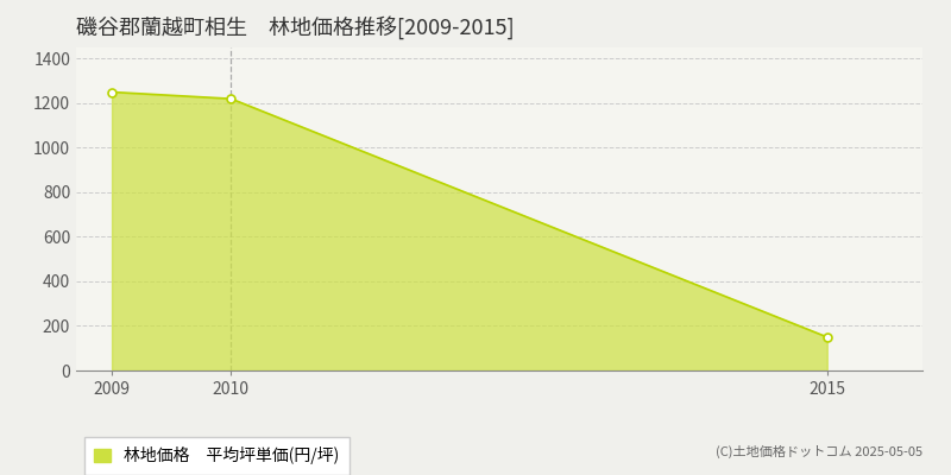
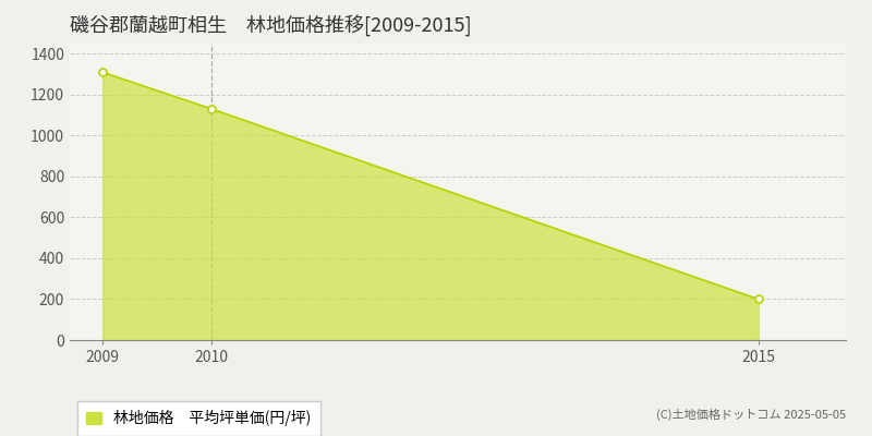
2009: 1250 -> 1310
2010: 1220 -> 1130
2015: 150 -> 200
